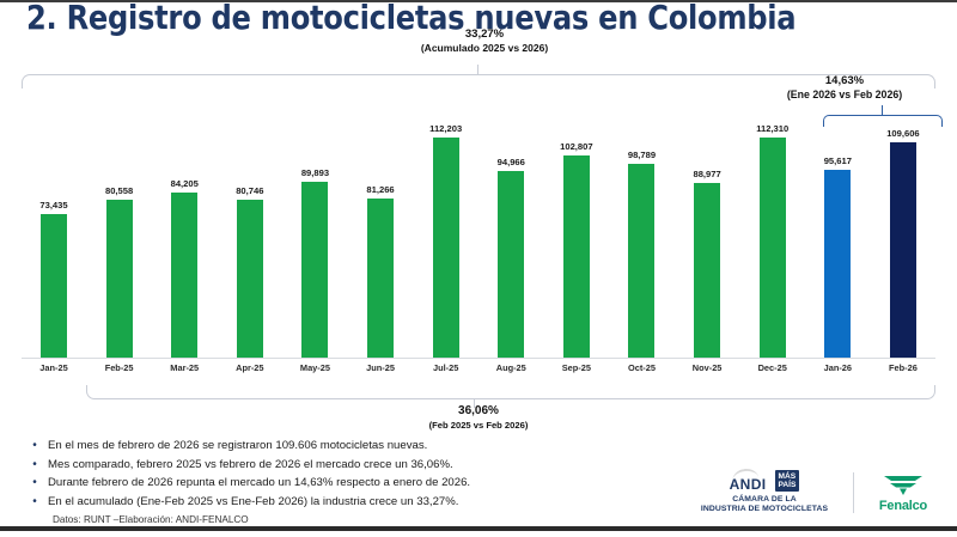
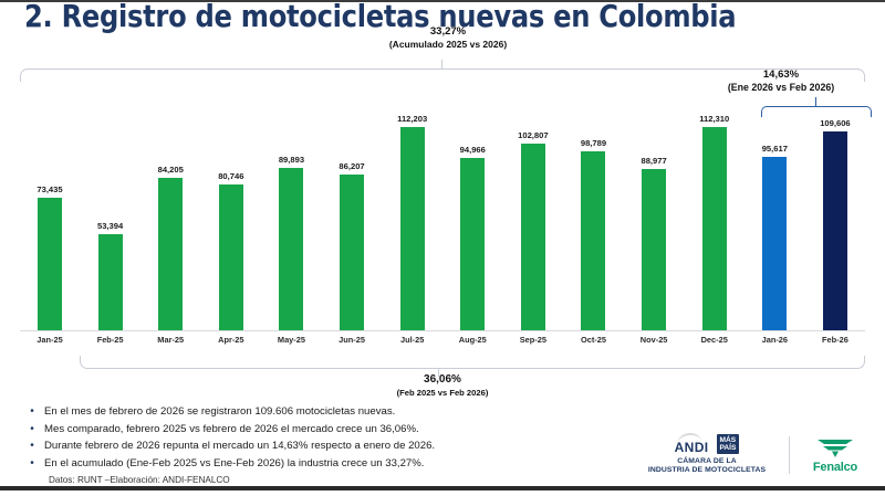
Feb-25: 80,558 -> 53,394
Jun-25: 81,266 -> 86,207
